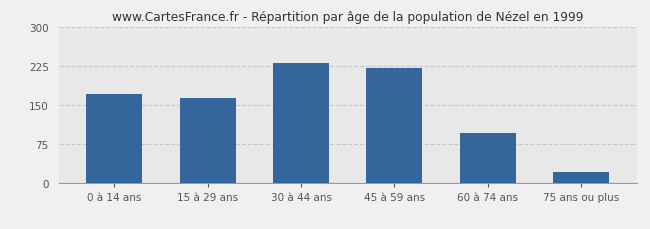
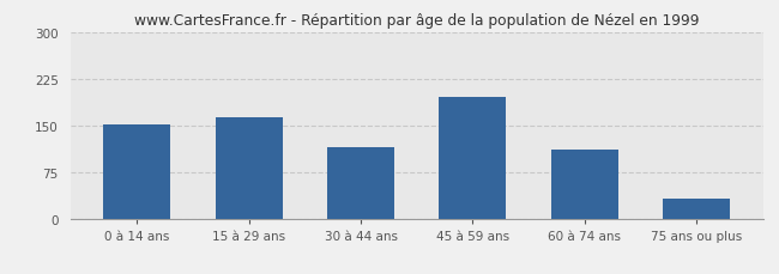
0 à 14 ans: 170 -> 152
30 à 44 ans: 231 -> 116
45 à 59 ans: 220 -> 196
60 à 74 ans: 95 -> 112
75 ans ou plus: 22 -> 32
